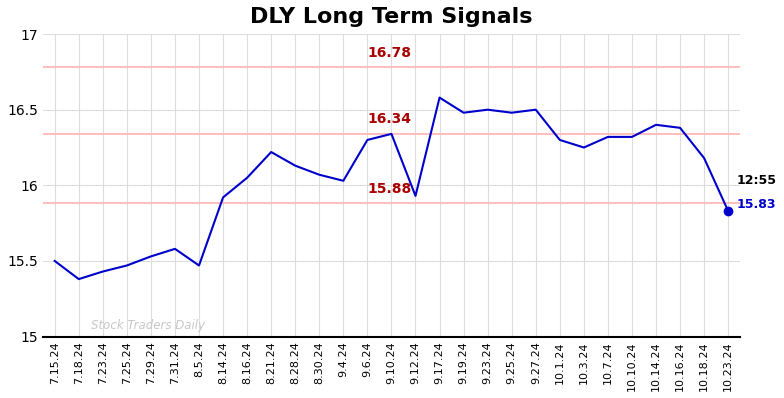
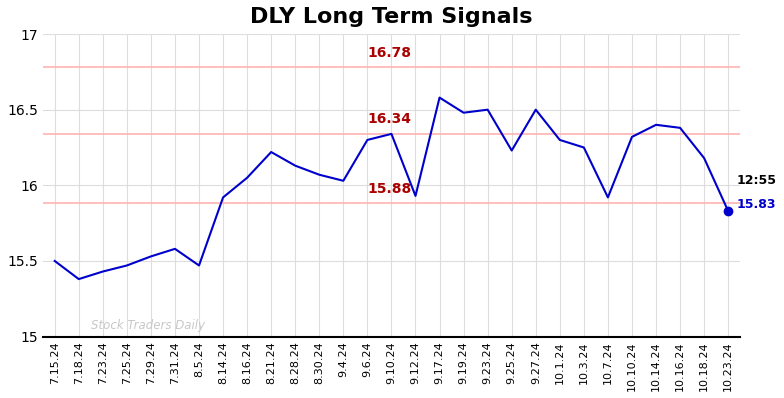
9.25.24: 16.48 -> 16.23
10.7.24: 16.32 -> 15.92
